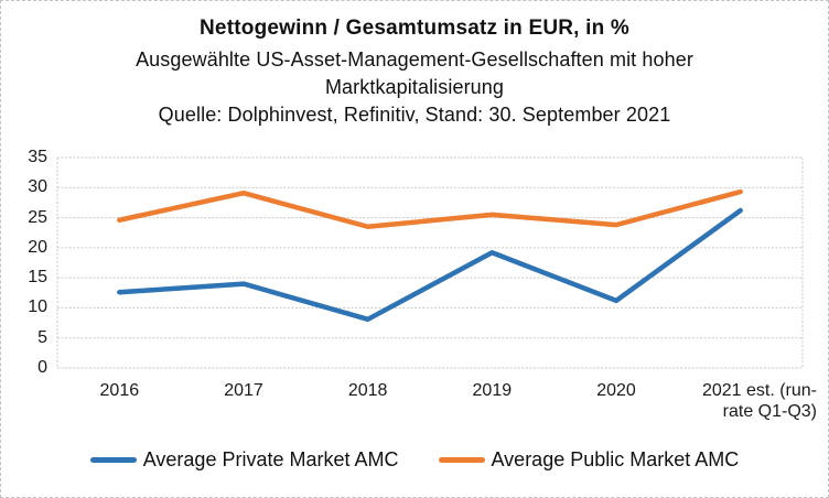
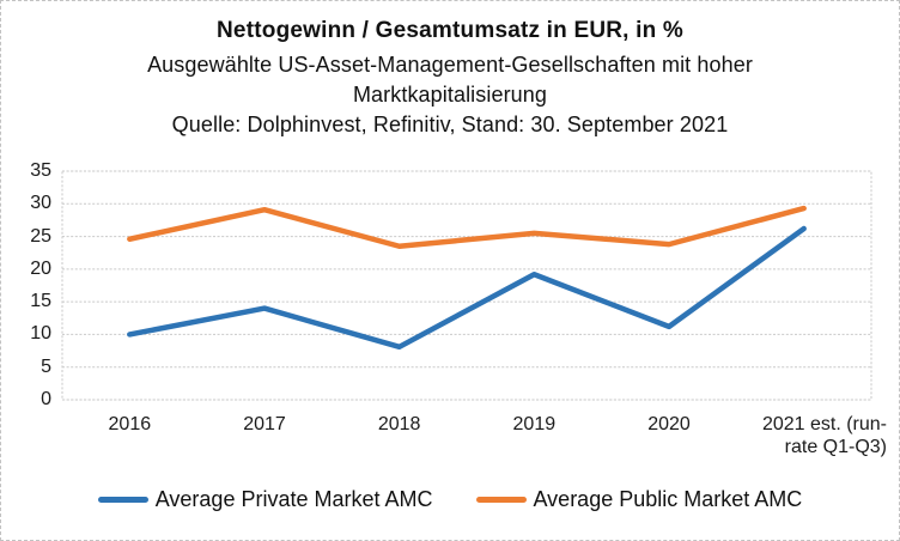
Average Private Market AMC/2016: 13 -> 10
